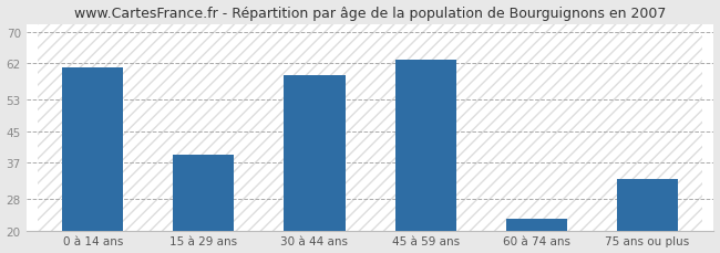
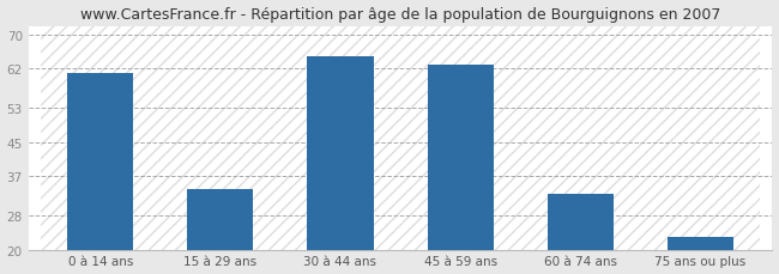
15 à 29 ans: 39 -> 34
30 à 44 ans: 59 -> 65
60 à 74 ans: 23 -> 33
75 ans ou plus: 33 -> 23
